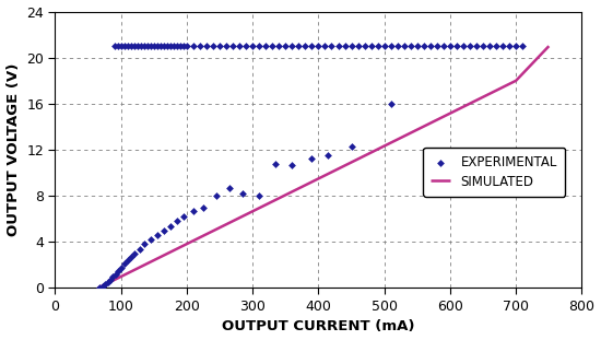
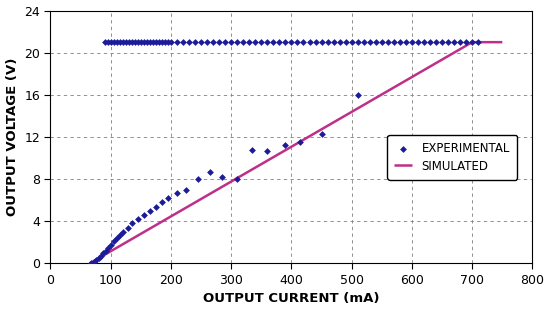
SIMULATED/700: 18 -> 21
